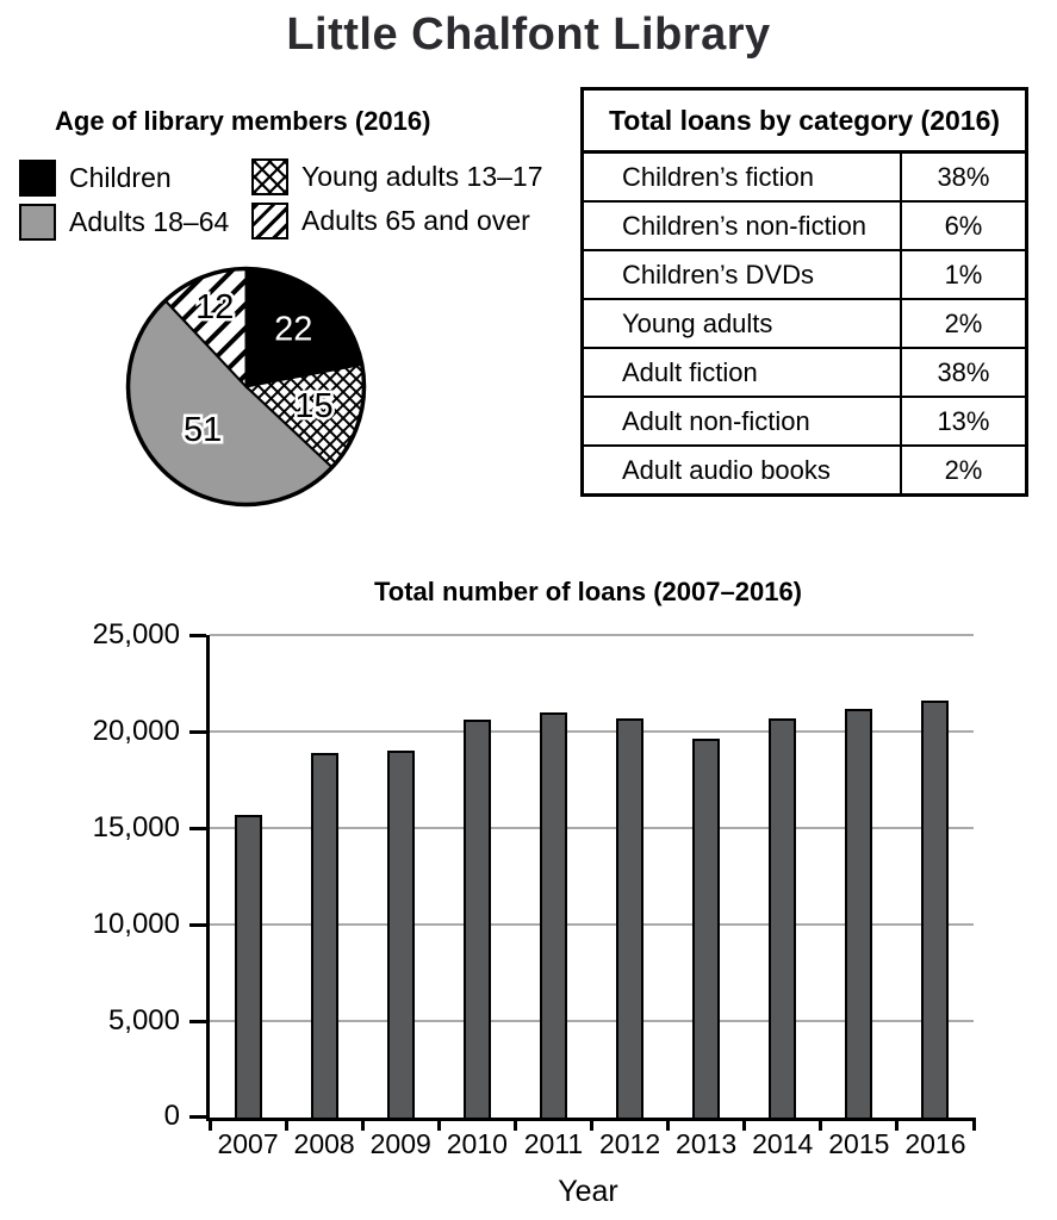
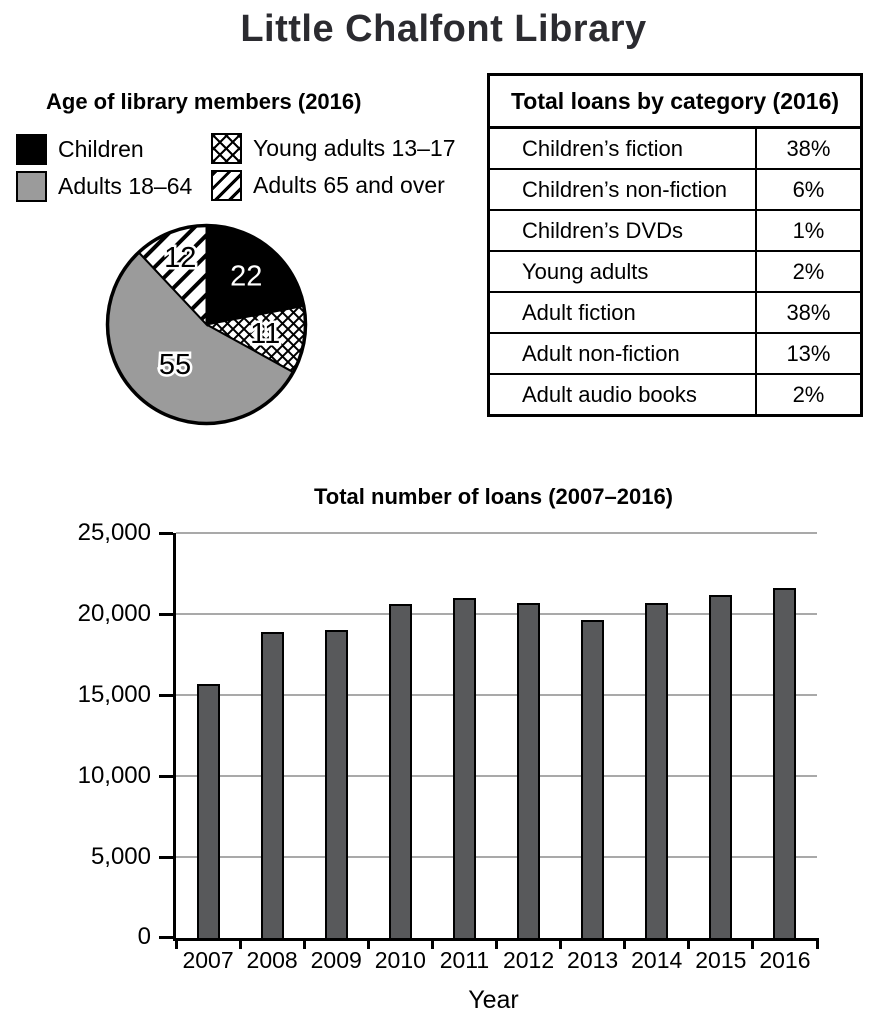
Age of library members (2016)/Young adults 13–17: 15 -> 11
Age of library members (2016)/Adults 18–64: 51 -> 55
